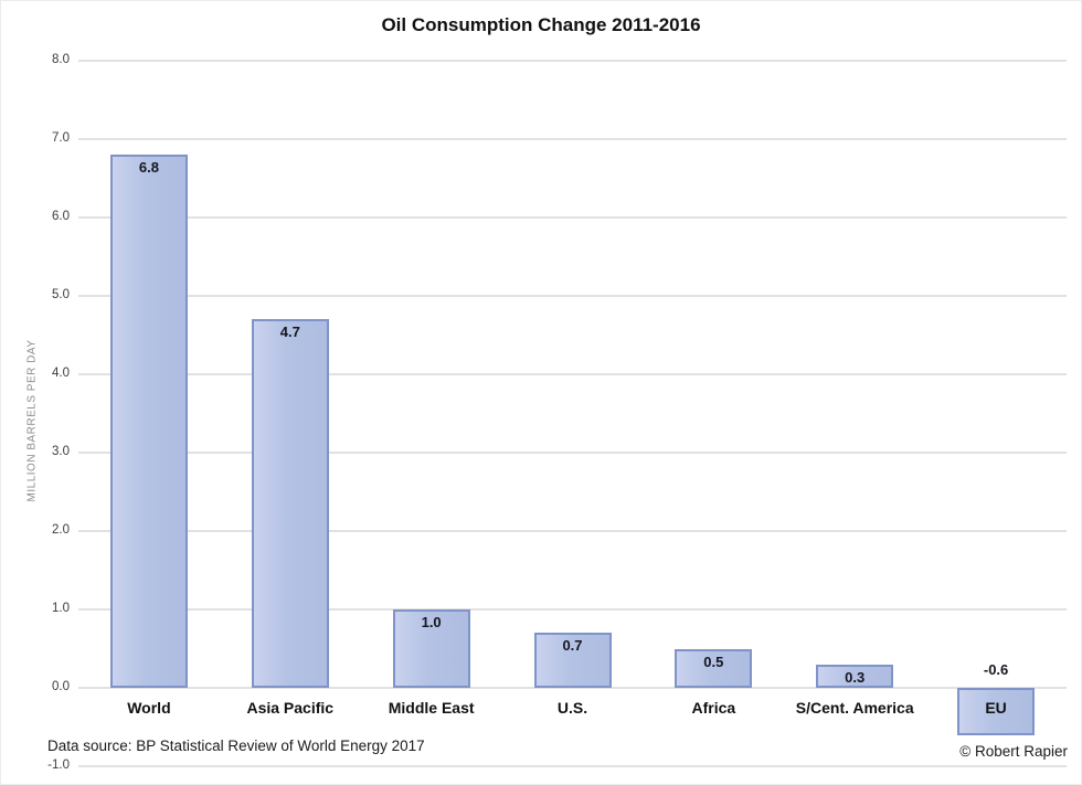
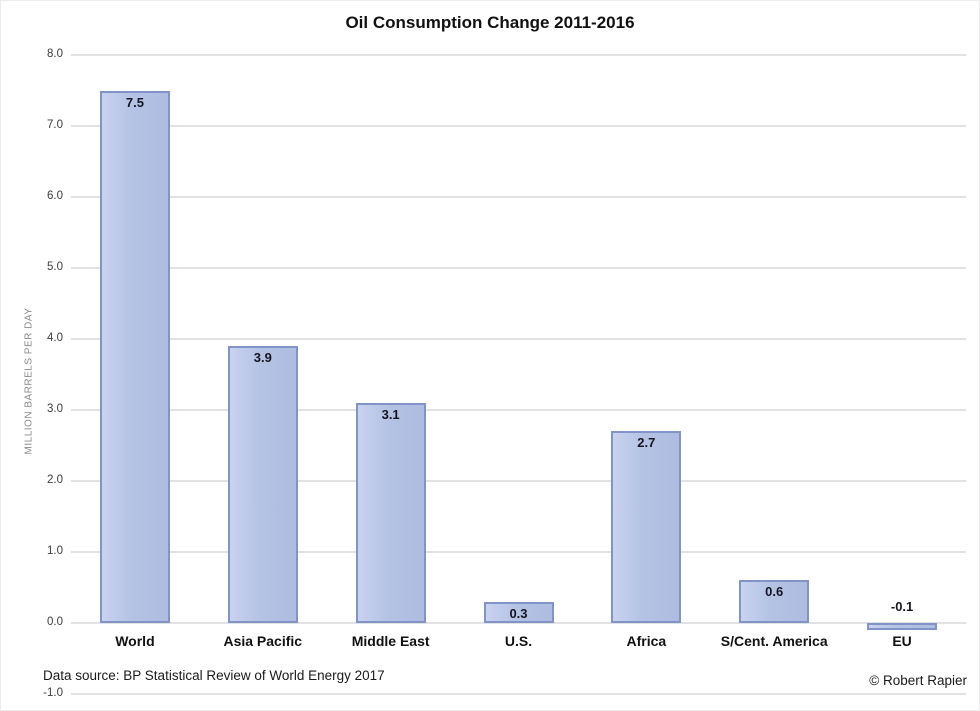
World: 6.8 -> 7.5
Asia Pacific: 4.7 -> 3.9
Middle East: 1.0 -> 3.1
U.S.: 0.7 -> 0.3
Africa: 0.5 -> 2.7
S/Cent. America: 0.3 -> 0.6
EU: -0.6 -> -0.1
